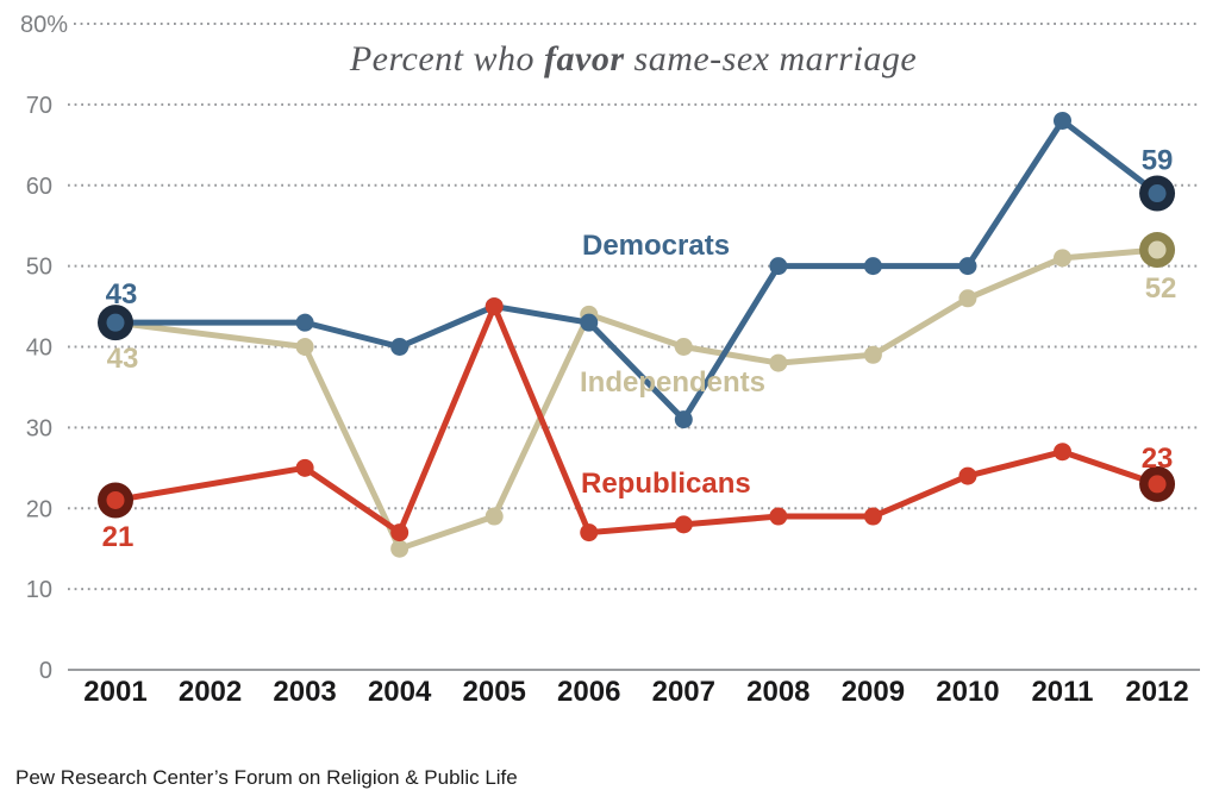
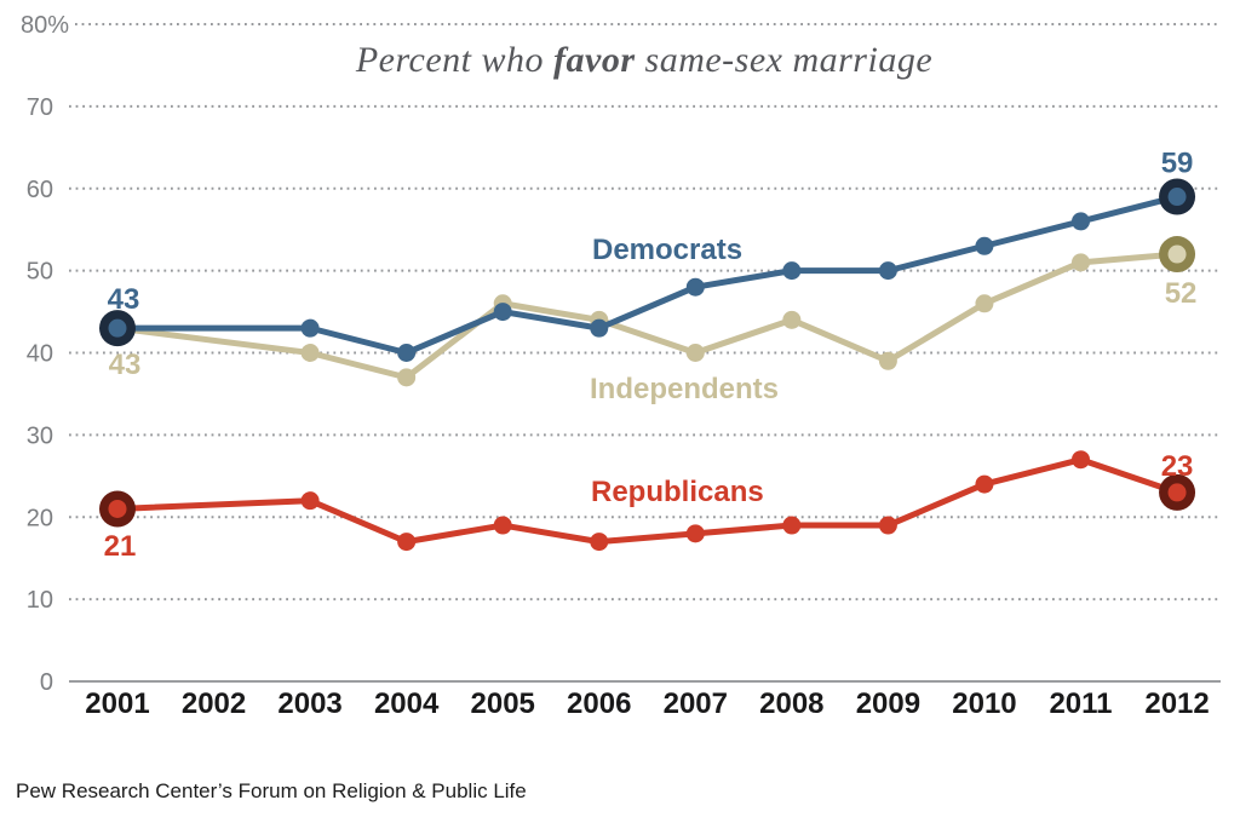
Republicans/2003: 25 -> 22
Independents/2004: 15 -> 37
Independents/2005: 19 -> 46
Republicans/2005: 45 -> 19
Democrats/2007: 31 -> 48
Independents/2008: 38 -> 44
Democrats/2010: 50 -> 53
Democrats/2011: 68 -> 56
